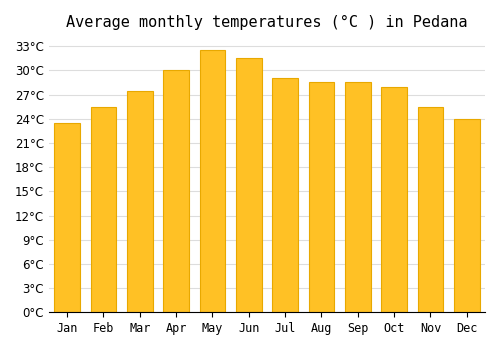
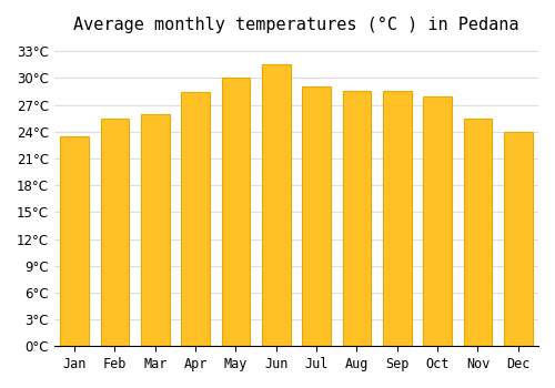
Mar: 27.5°C -> 26.0°C
Apr: 30.0°C -> 28.4°C
May: 32.5°C -> 30.0°C
